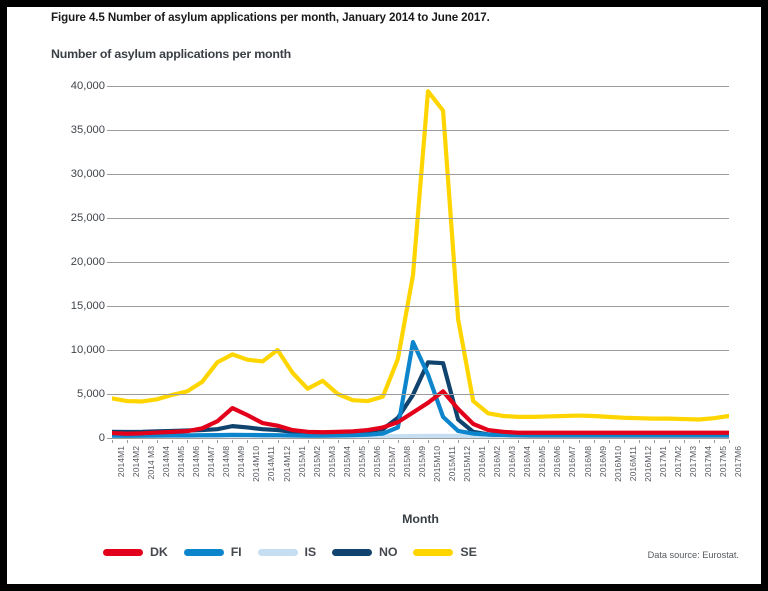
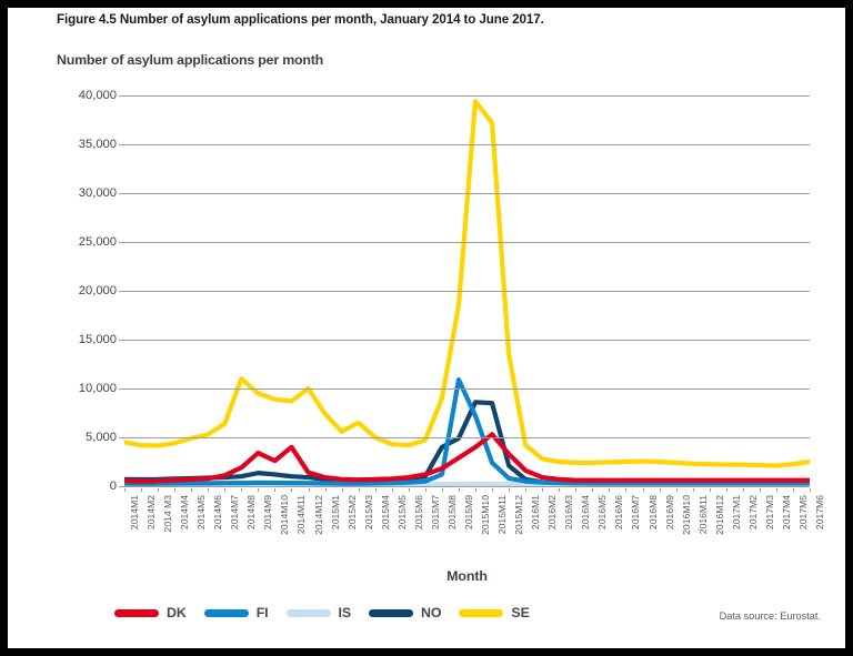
SE/2014M8: 9000 -> 11000
DK/2014M11: 2000 -> 4000
NO/2015M8: 2000 -> 4000
